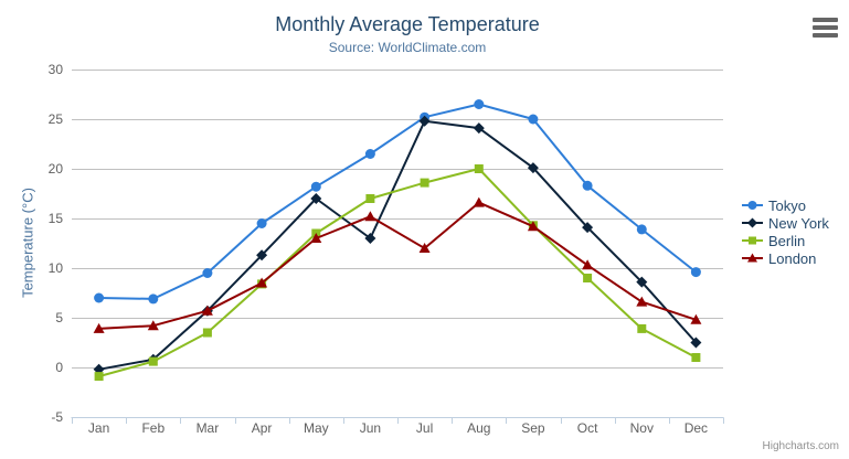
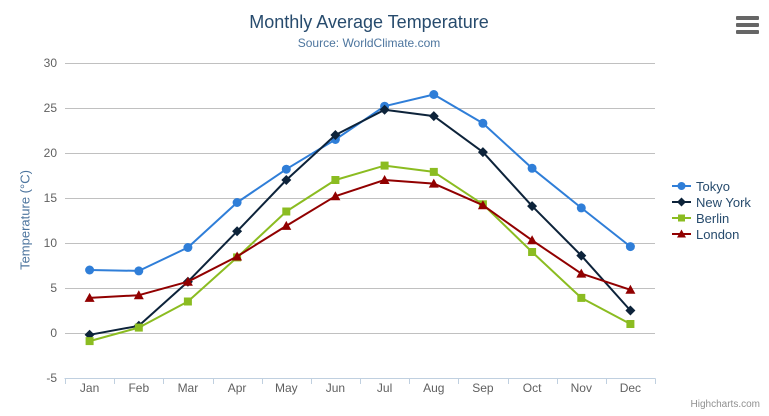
London/May: 13 -> 12
New York/Jun: 13 -> 22
London/Jul: 12 -> 17
Berlin/Aug: 20 -> 18
Tokyo/Sep: 25 -> 23
